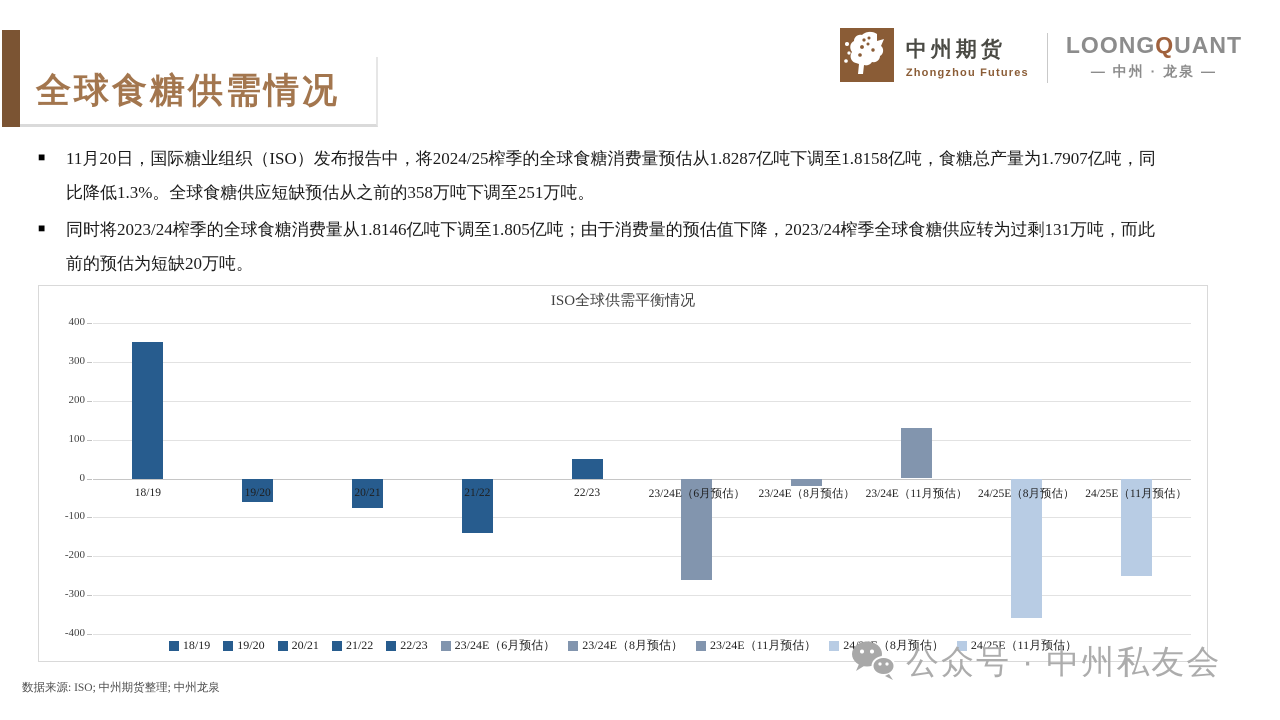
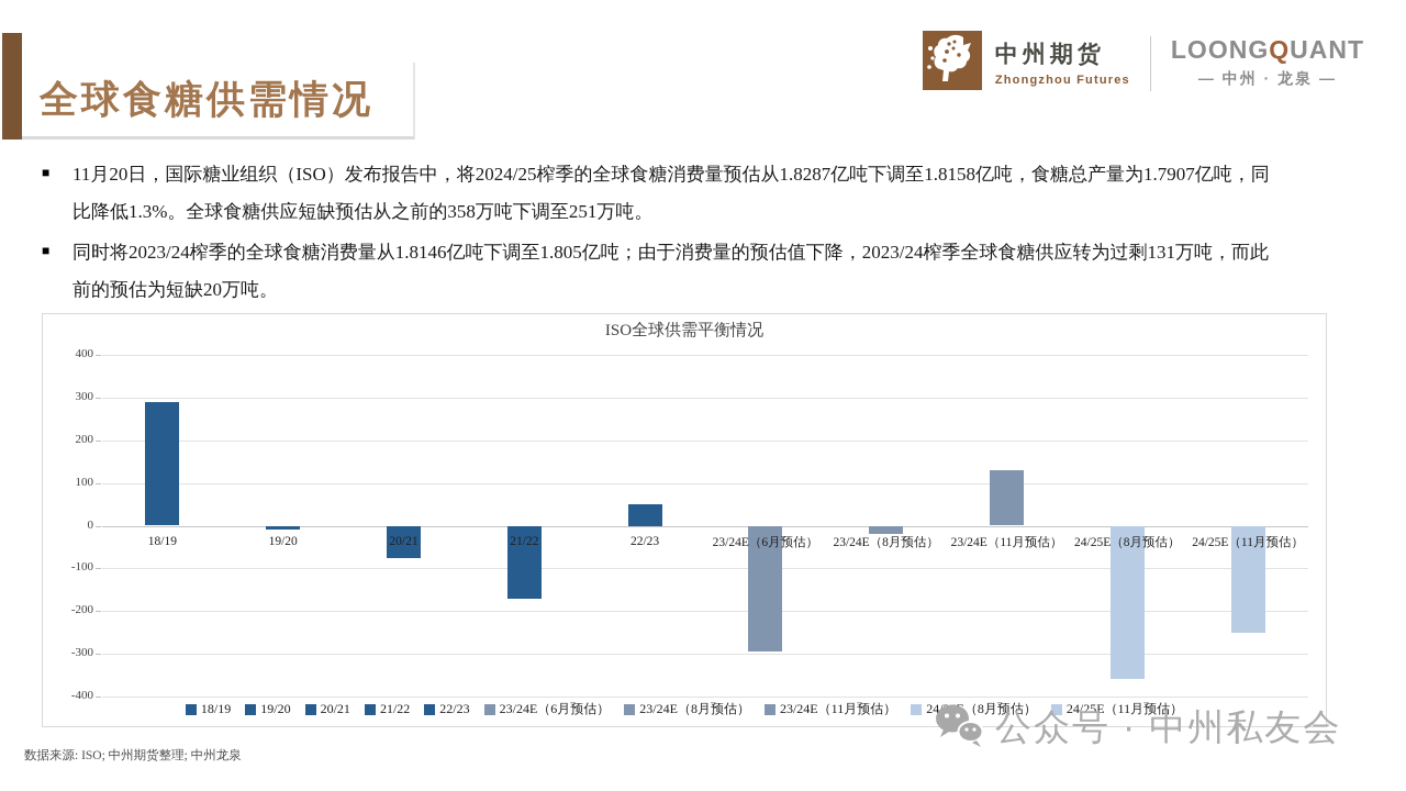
18/19: 350 -> 290
19/20: -60 -> -10
21/22: -140 -> -170
23/24E（6月预估）: -260 -> -300
